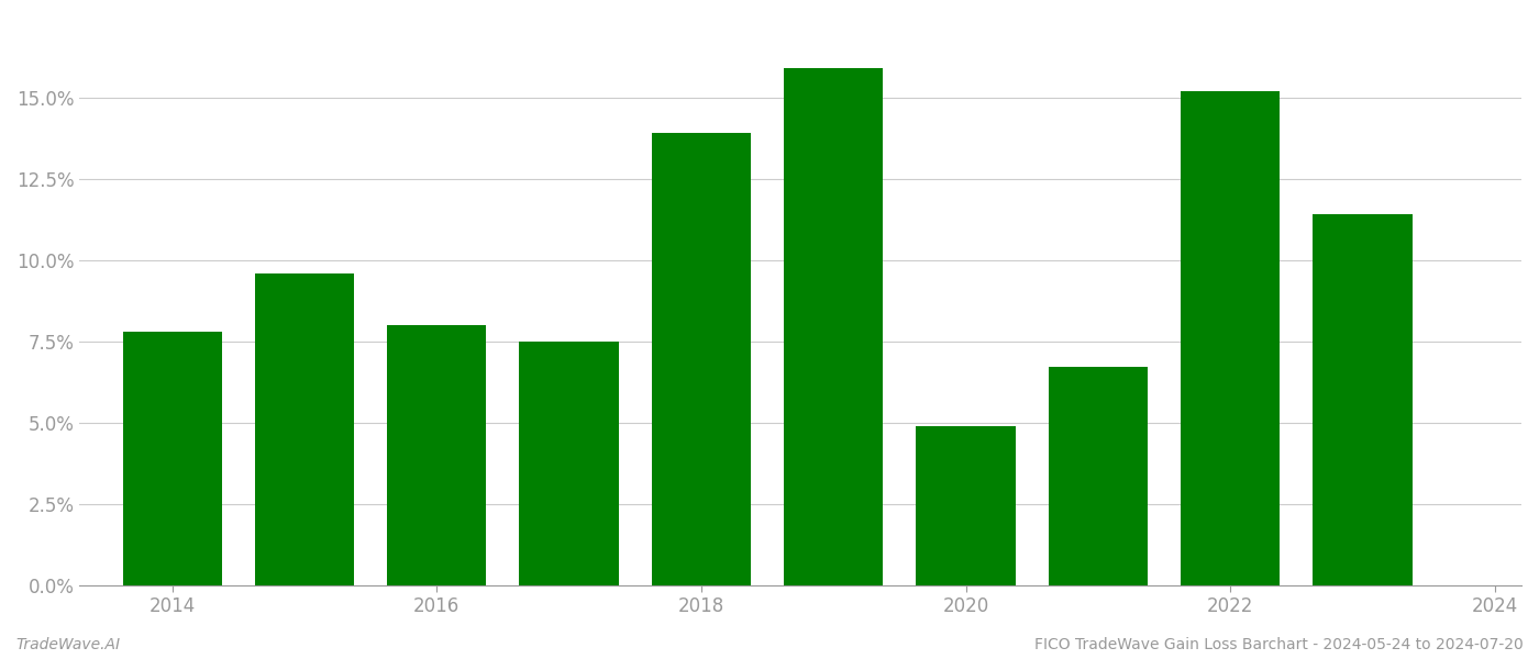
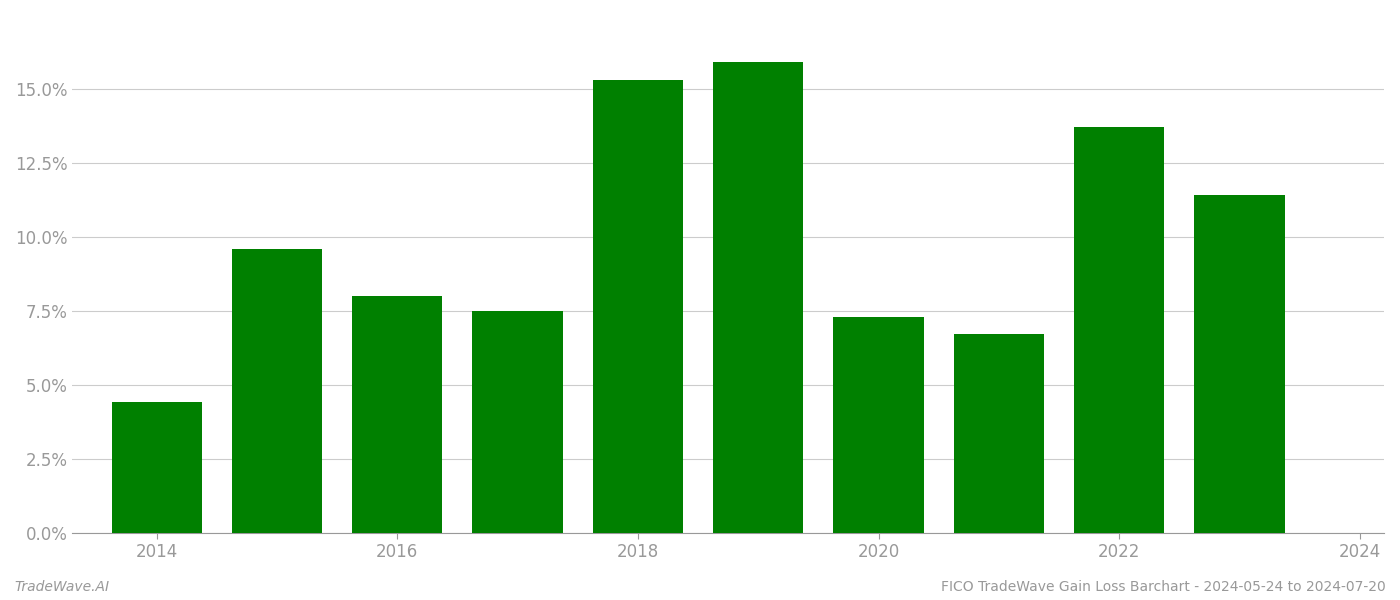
2014: 7.8% -> 4.4%
2018: 13.9% -> 15.3%
2020: 4.9% -> 7.3%
2022: 15.2% -> 13.7%
